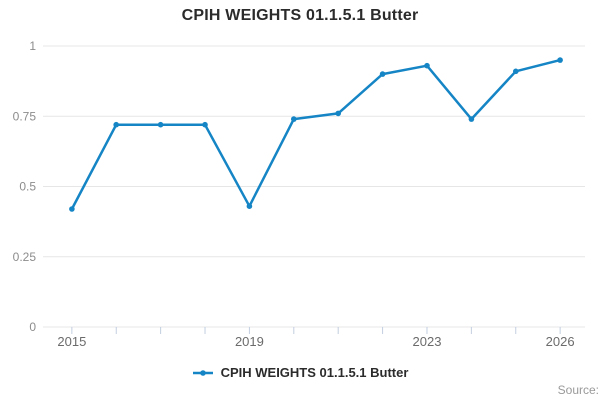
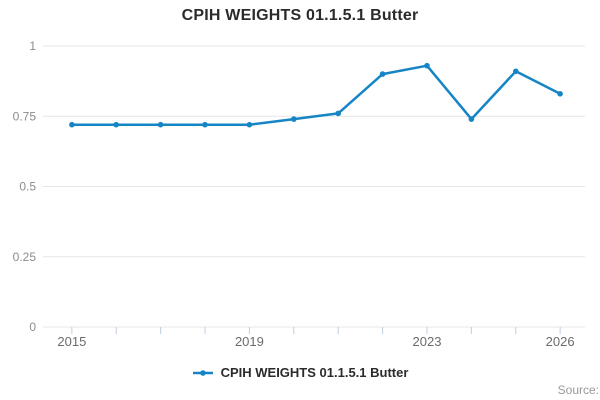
2015: 0.42 -> 0.72
2019: 0.43 -> 0.72
2026: 0.95 -> 0.83
